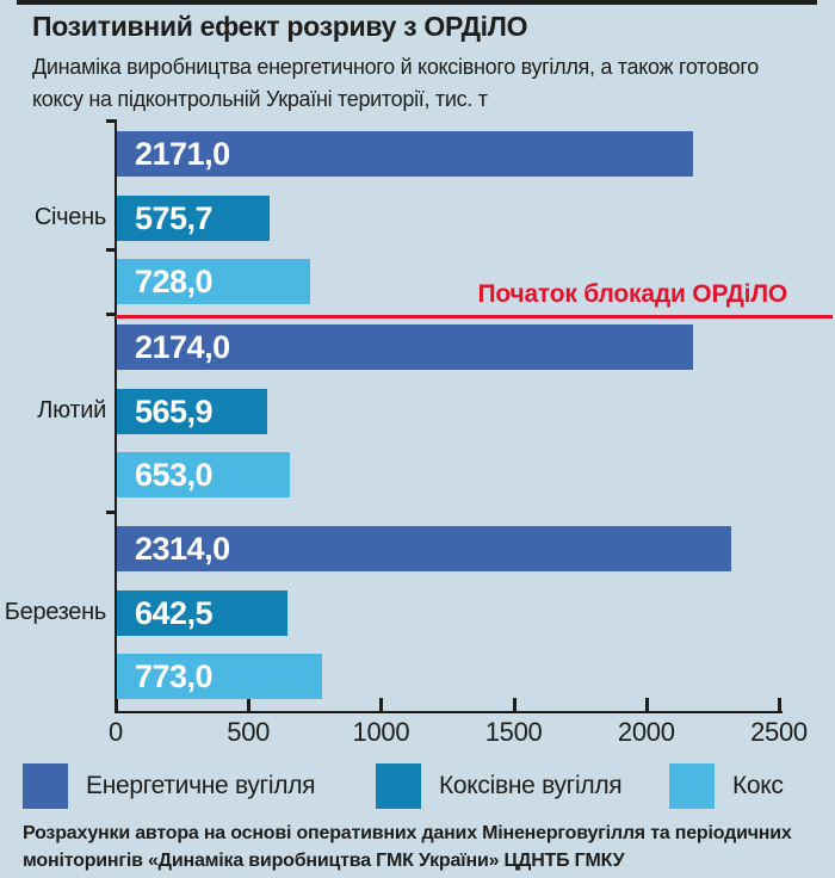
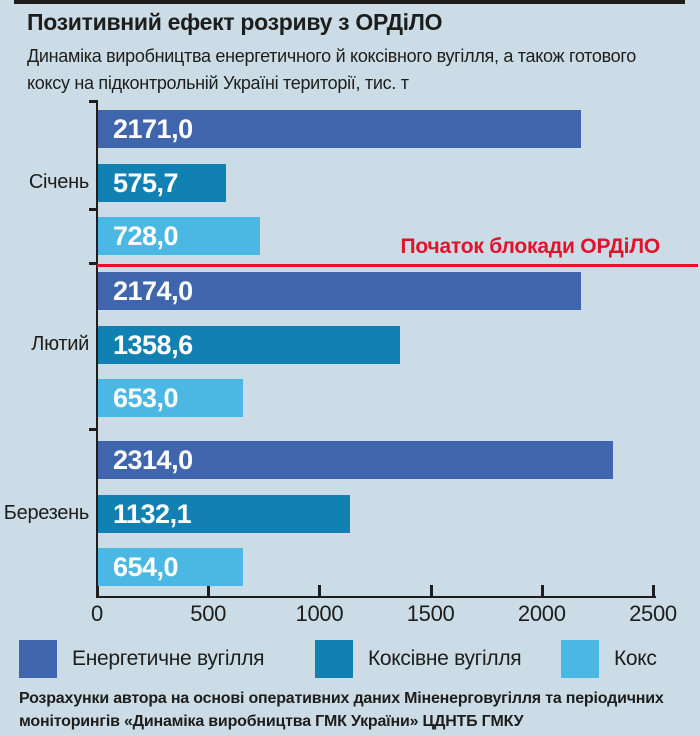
Коксівне вугілля/Лютий: 565,9 -> 1358,6
Коксівне вугілля/Березень: 642,5 -> 1132,1
Кокс/Березень: 773,0 -> 654,0
